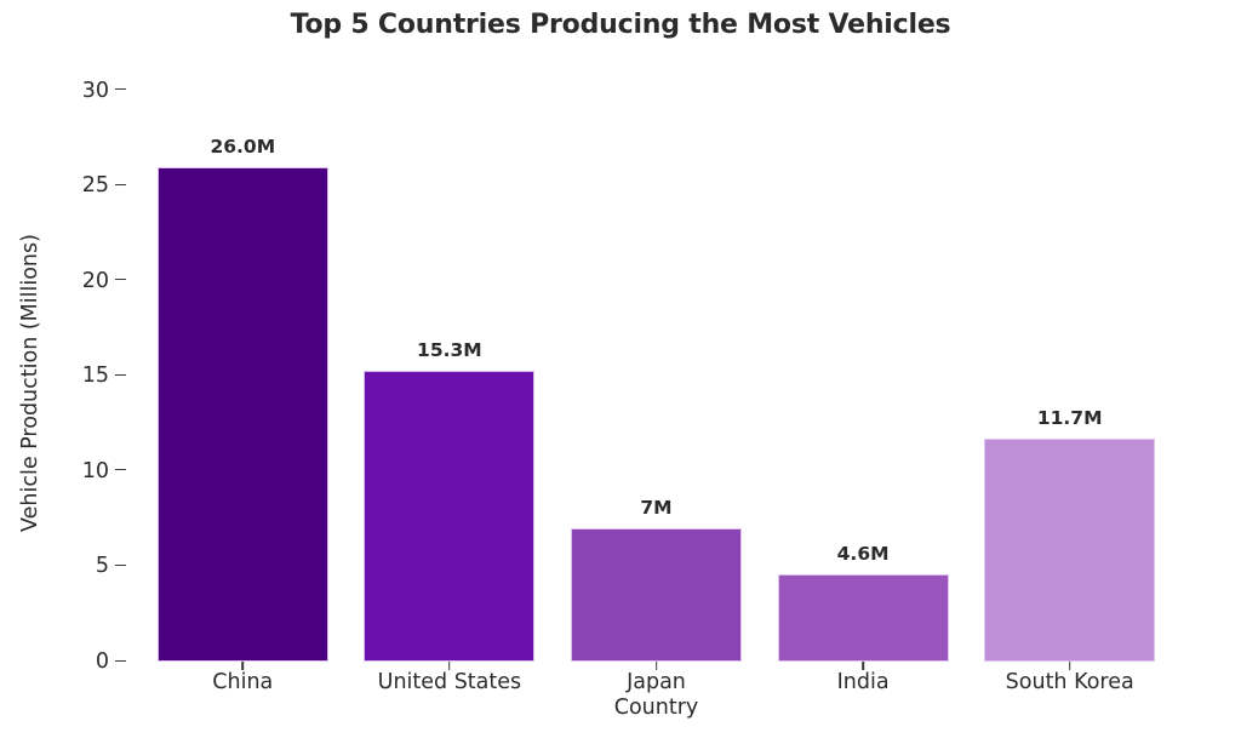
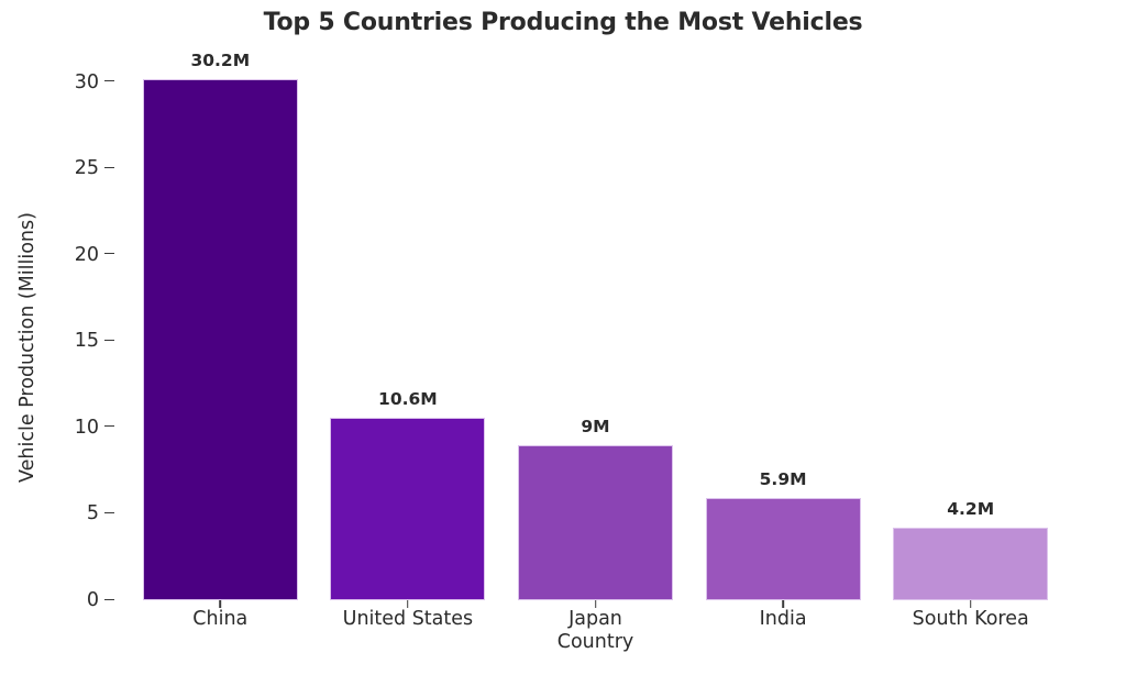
China: 26.0M -> 30.2M
United States: 15.3M -> 10.6M
Japan: 7M -> 9M
India: 4.6M -> 5.9M
South Korea: 11.7M -> 4.2M
